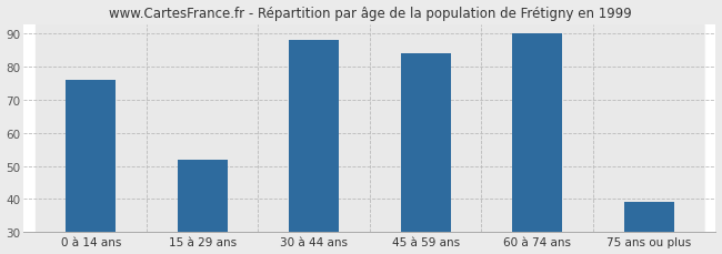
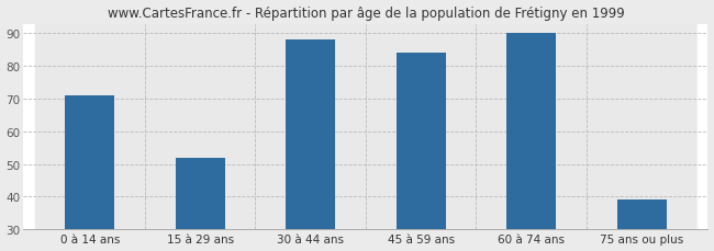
0 à 14 ans: 76 -> 71
